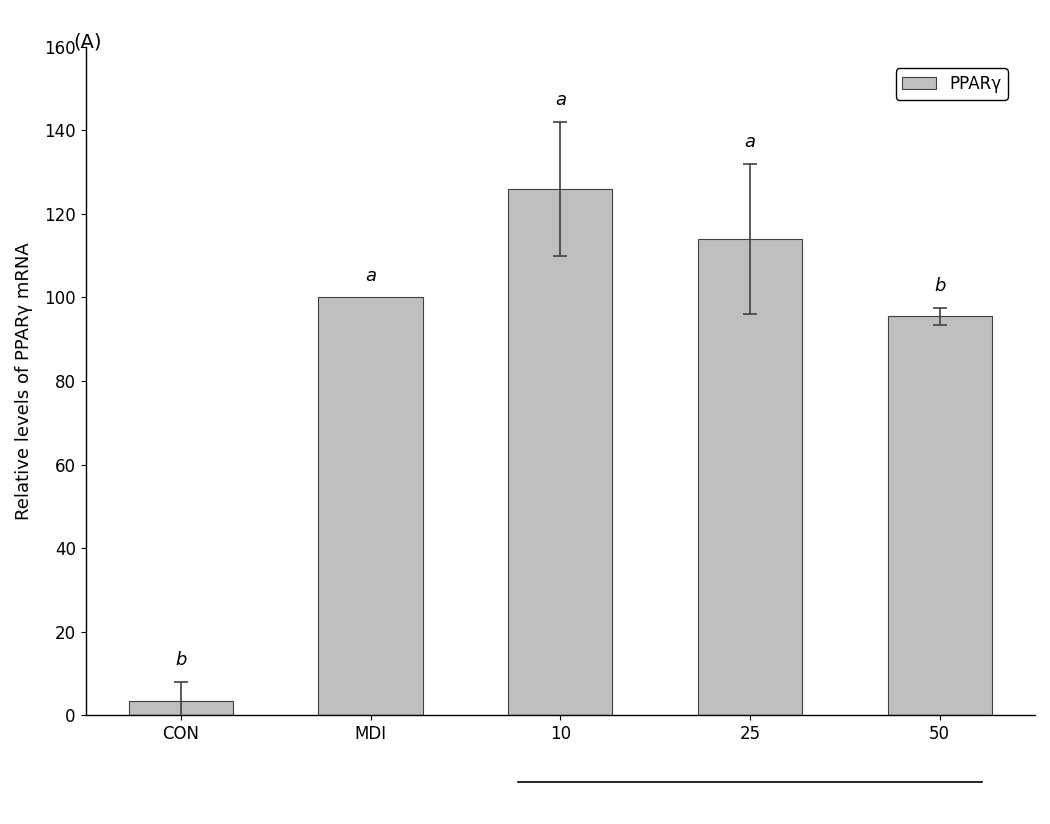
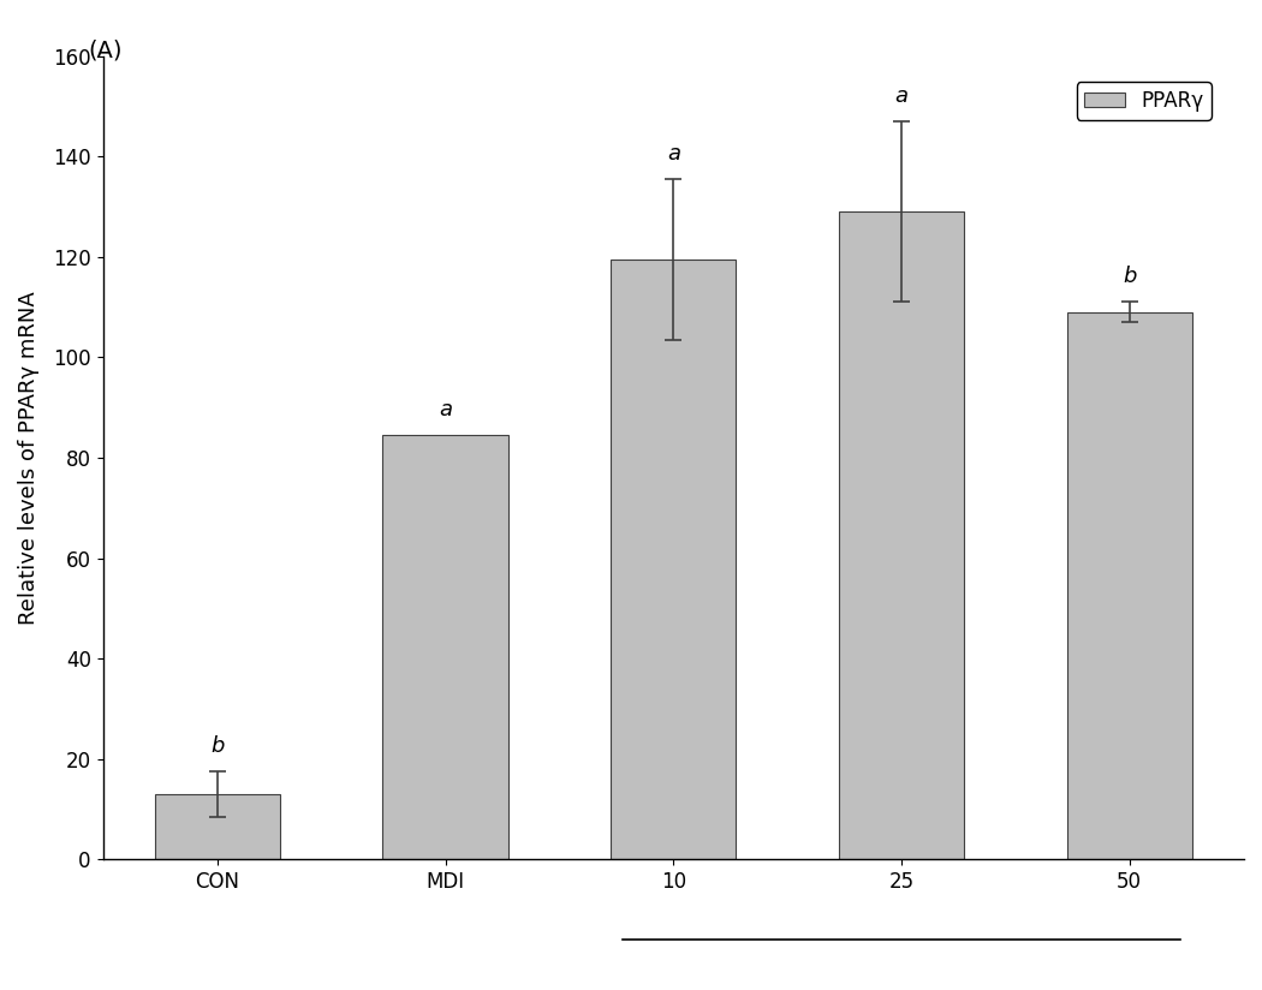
CON: 3.5 -> 13.0
MDI: 100.0 -> 84.5
10: 126.0 -> 119.5
25: 114.0 -> 129.0
50: 95.5 -> 109.0
